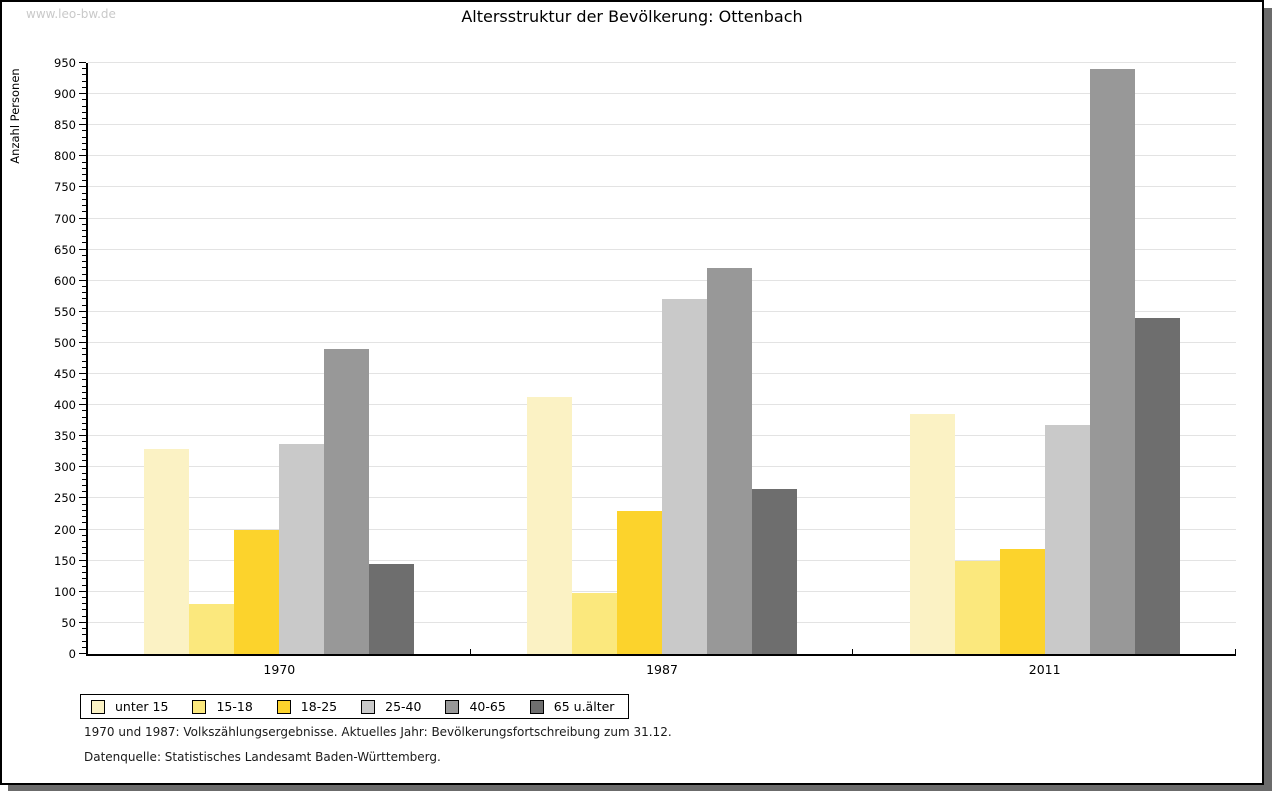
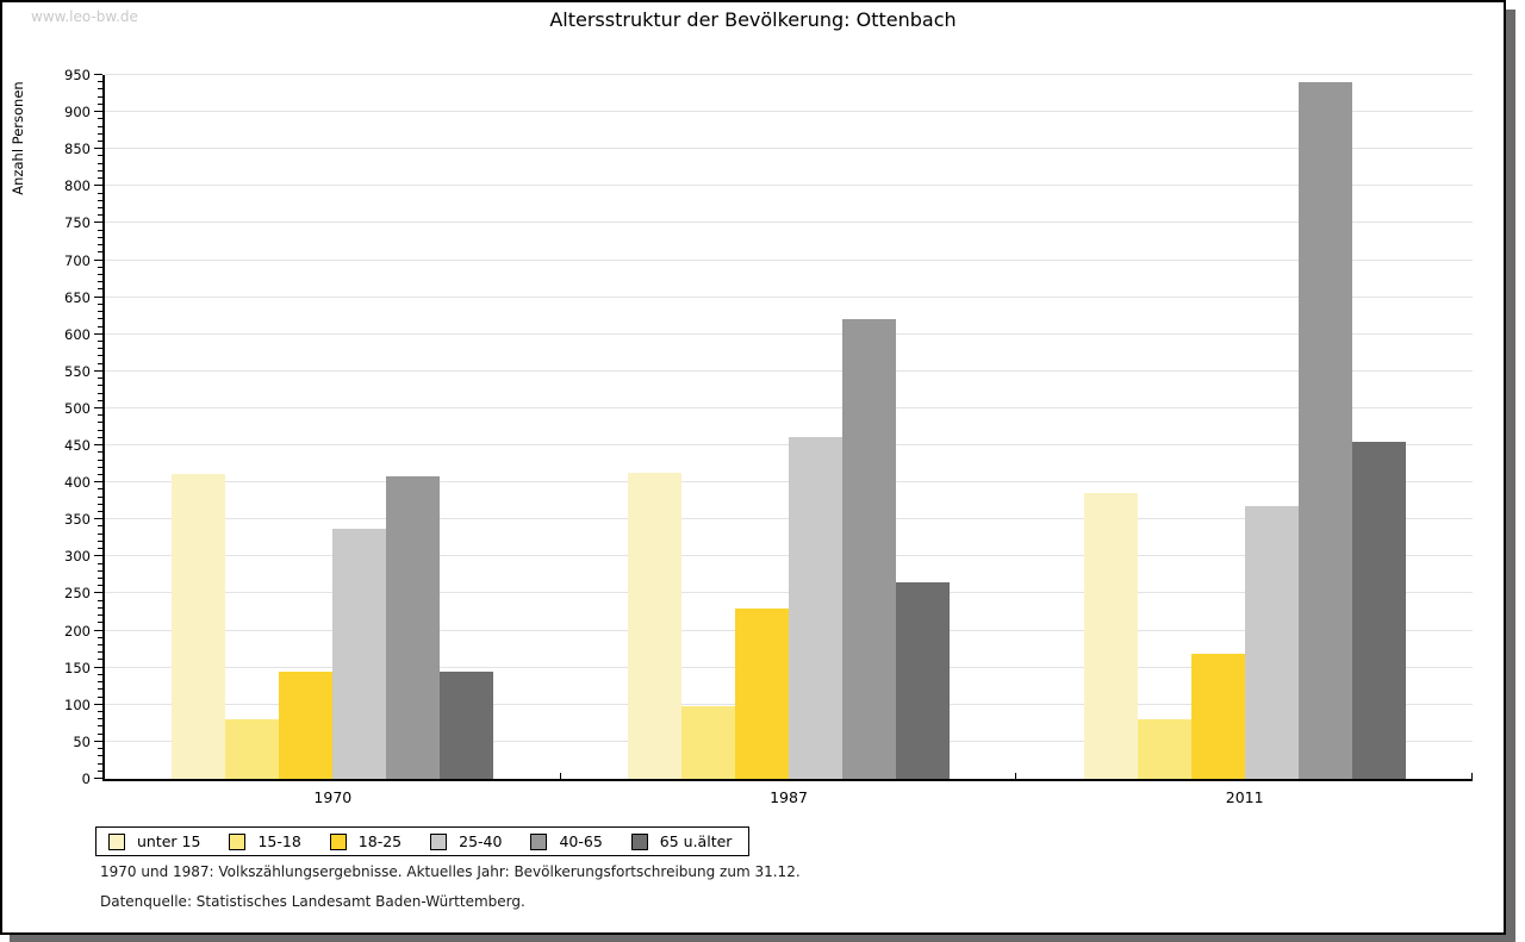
unter 15/1970: 330 -> 410
18-25/1970: 200 -> 140
40-65/1970: 490 -> 410
25-40/1987: 570 -> 460
15-18/2011: 150 -> 80
65 u.älter/2011: 540 -> 460
